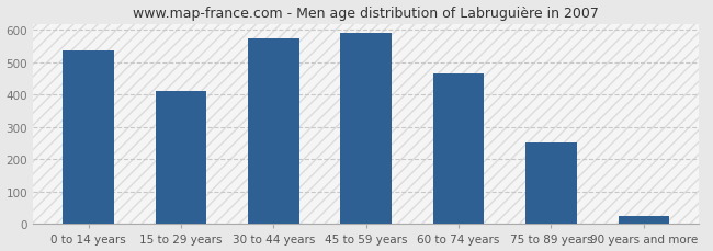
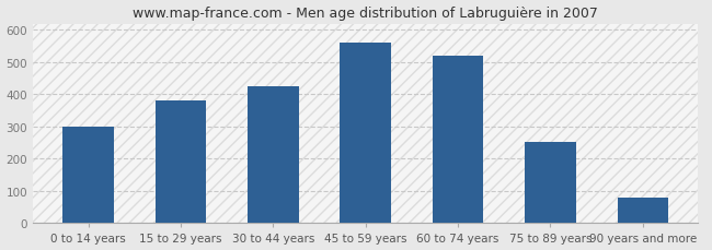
0 to 14 years: 537 -> 300
15 to 29 years: 413 -> 380
30 to 44 years: 575 -> 425
45 to 59 years: 590 -> 560
60 to 74 years: 466 -> 520
90 years and more: 25 -> 80
